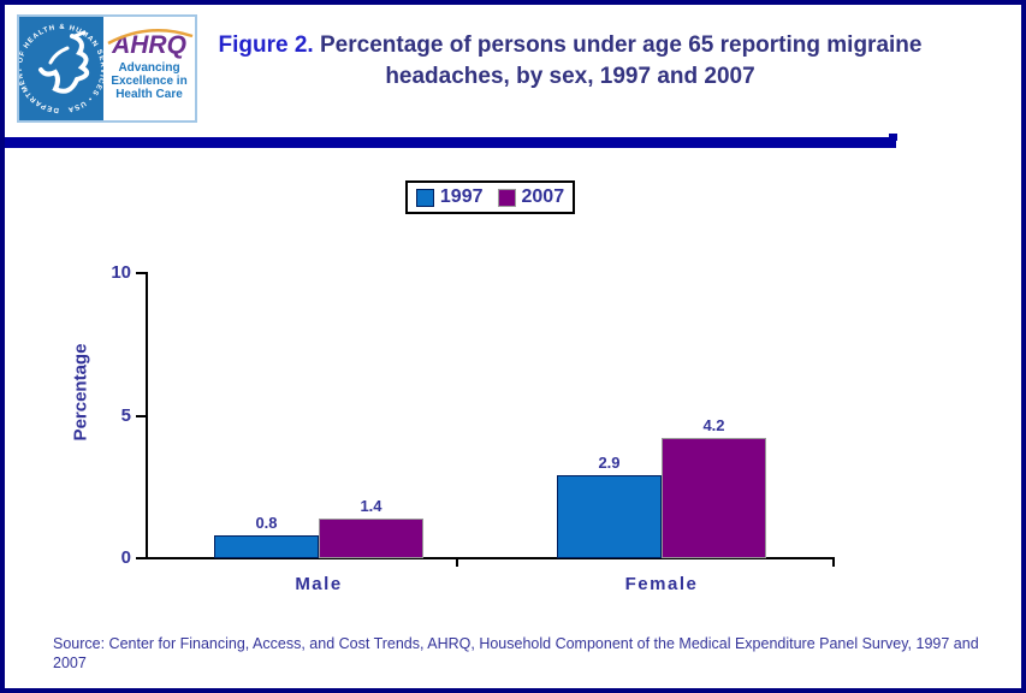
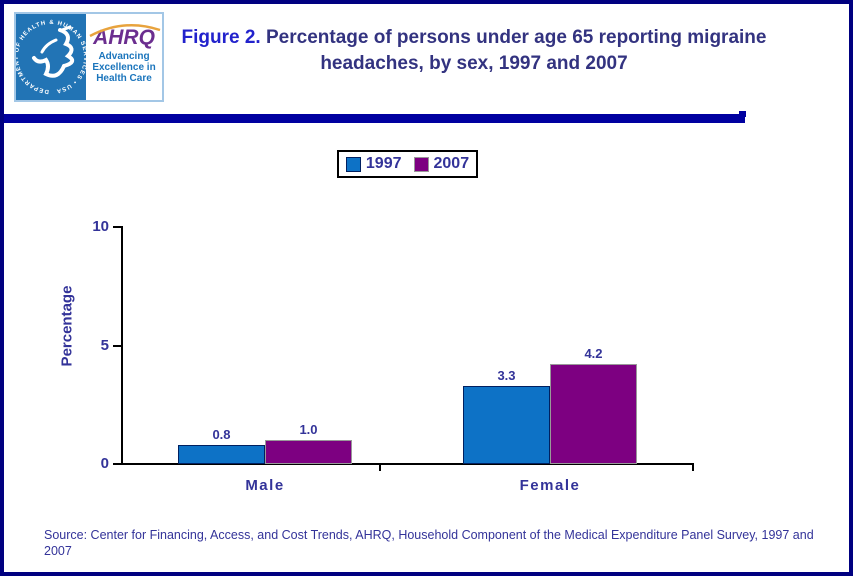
2007/Male: 1.4 -> 1.0
1997/Female: 2.9 -> 3.3
